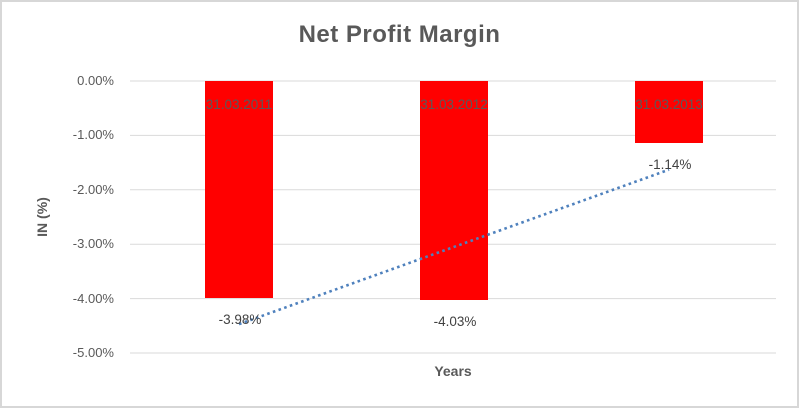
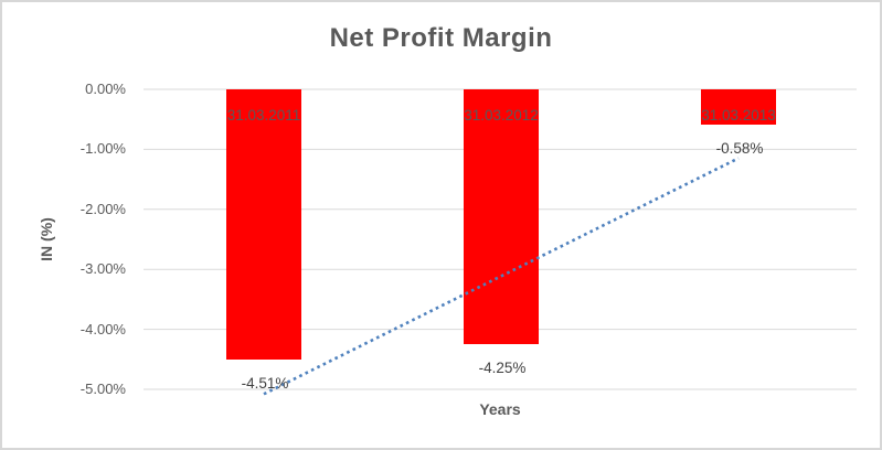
31.03.2011: -3.98% -> -4.51%
31.03.2012: -4.03% -> -4.25%
31.03.2013: -1.14% -> -0.58%
